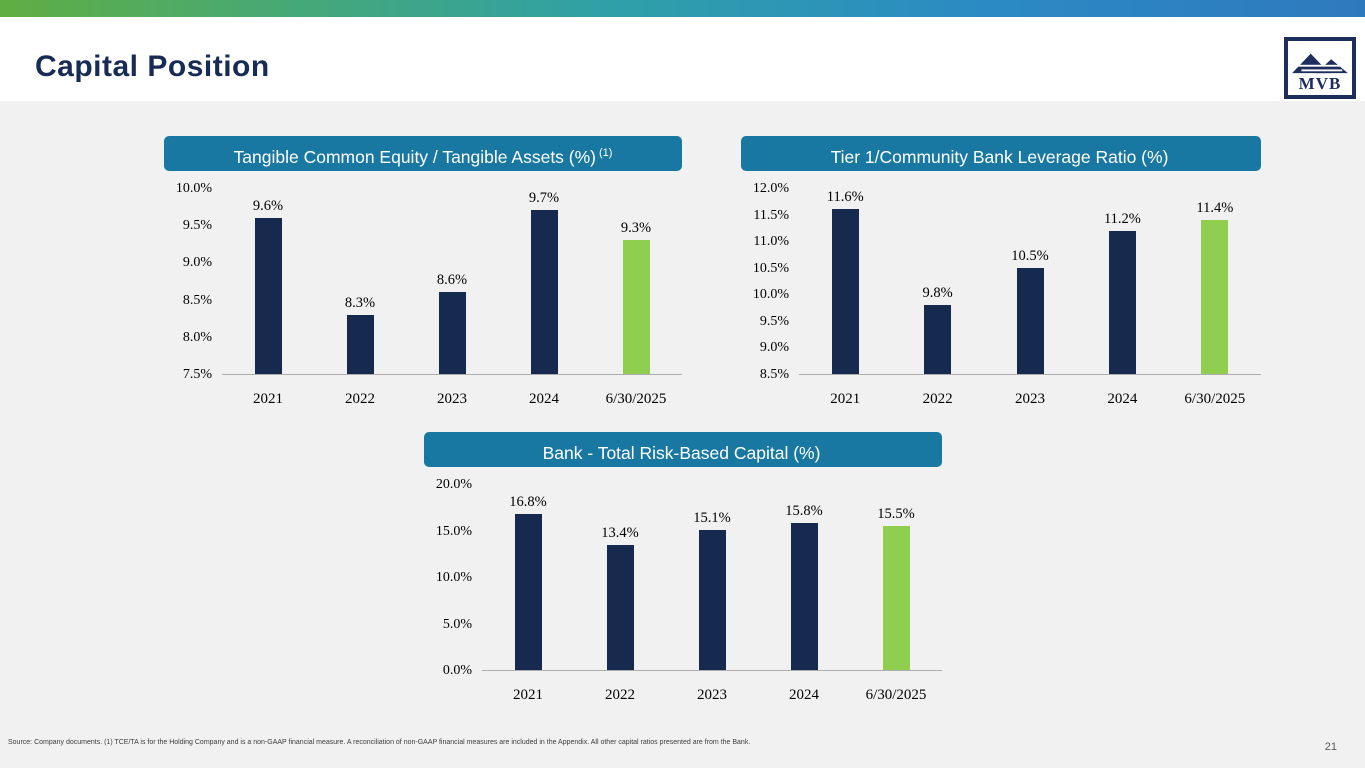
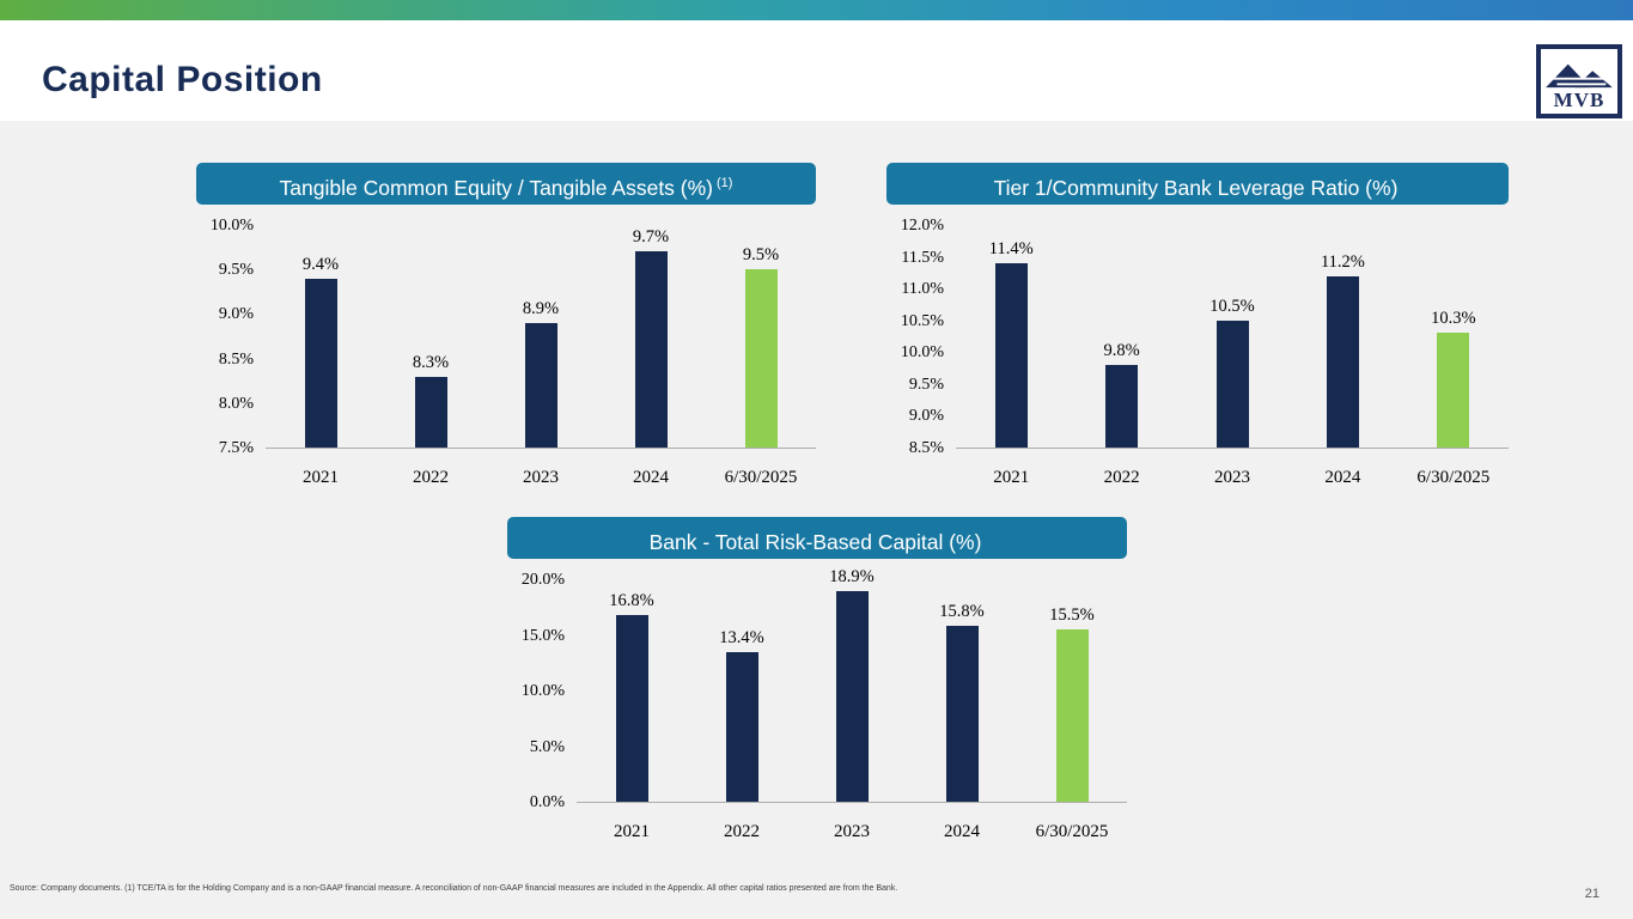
Tangible Common Equity / Tangible Assets (%)/2021: 9.6% -> 9.4%
Tangible Common Equity / Tangible Assets (%)/2023: 8.6% -> 8.9%
Tangible Common Equity / Tangible Assets (%)/6/30/2025: 9.3% -> 9.5%
Tier 1/Community Bank Leverage Ratio (%)/2021: 11.6% -> 11.4%
Tier 1/Community Bank Leverage Ratio (%)/6/30/2025: 11.4% -> 10.3%
Bank - Total Risk-Based Capital (%)/2023: 15.1% -> 18.9%
